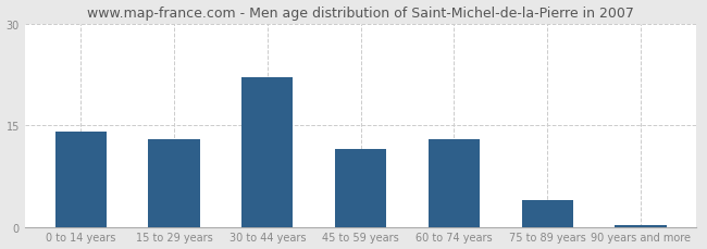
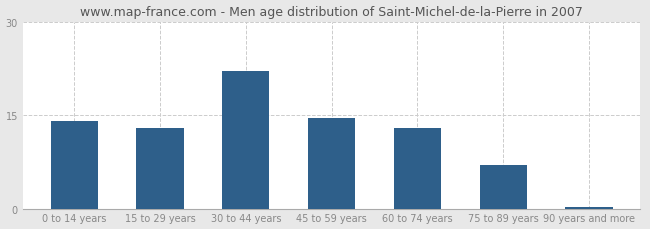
45 to 59 years: 11.4 -> 14.5
75 to 89 years: 4.0 -> 7.0
